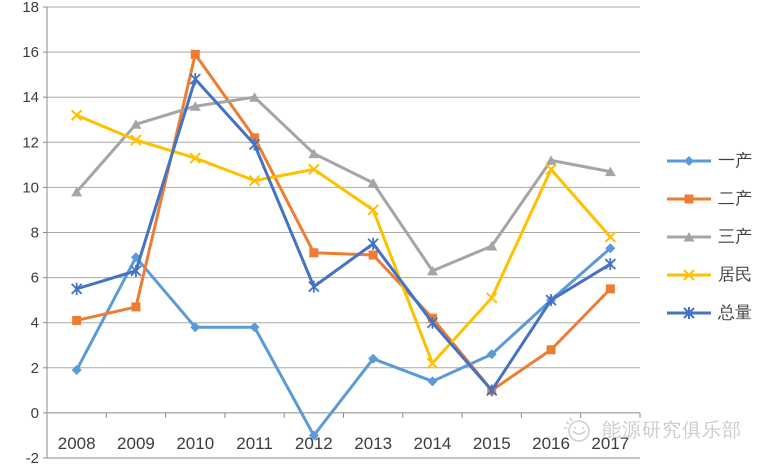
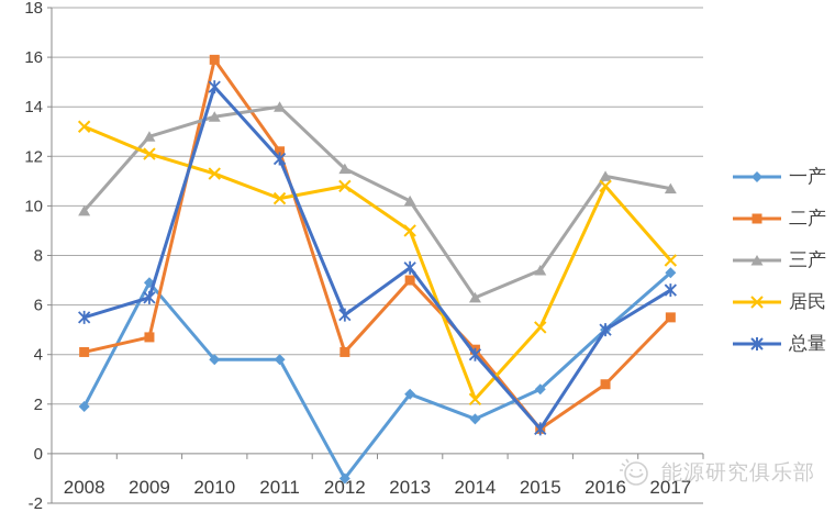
二产/2012: 7.1 -> 4.1
